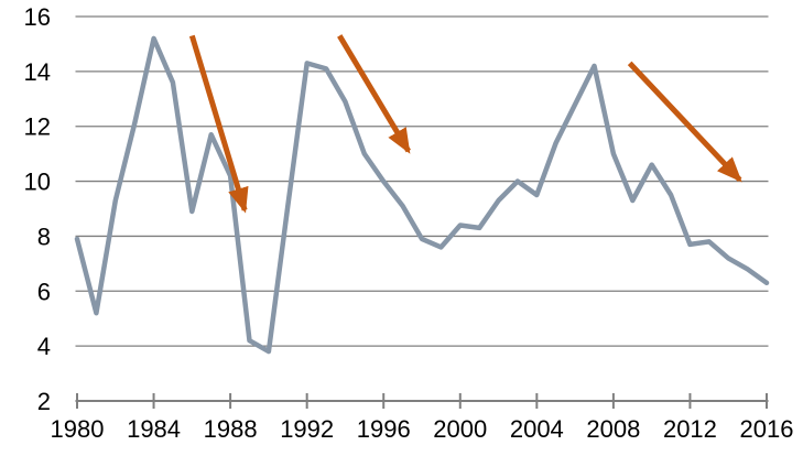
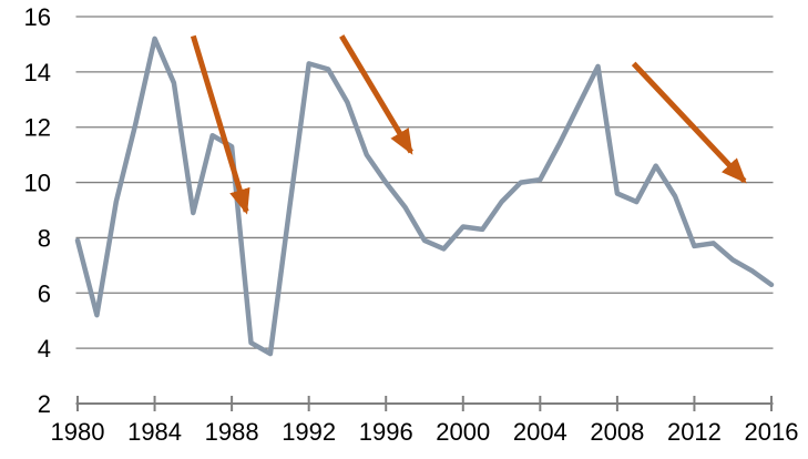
1988: 10.2 -> 11.3
2004: 9.5 -> 10.1
2008: 11.0 -> 9.6
